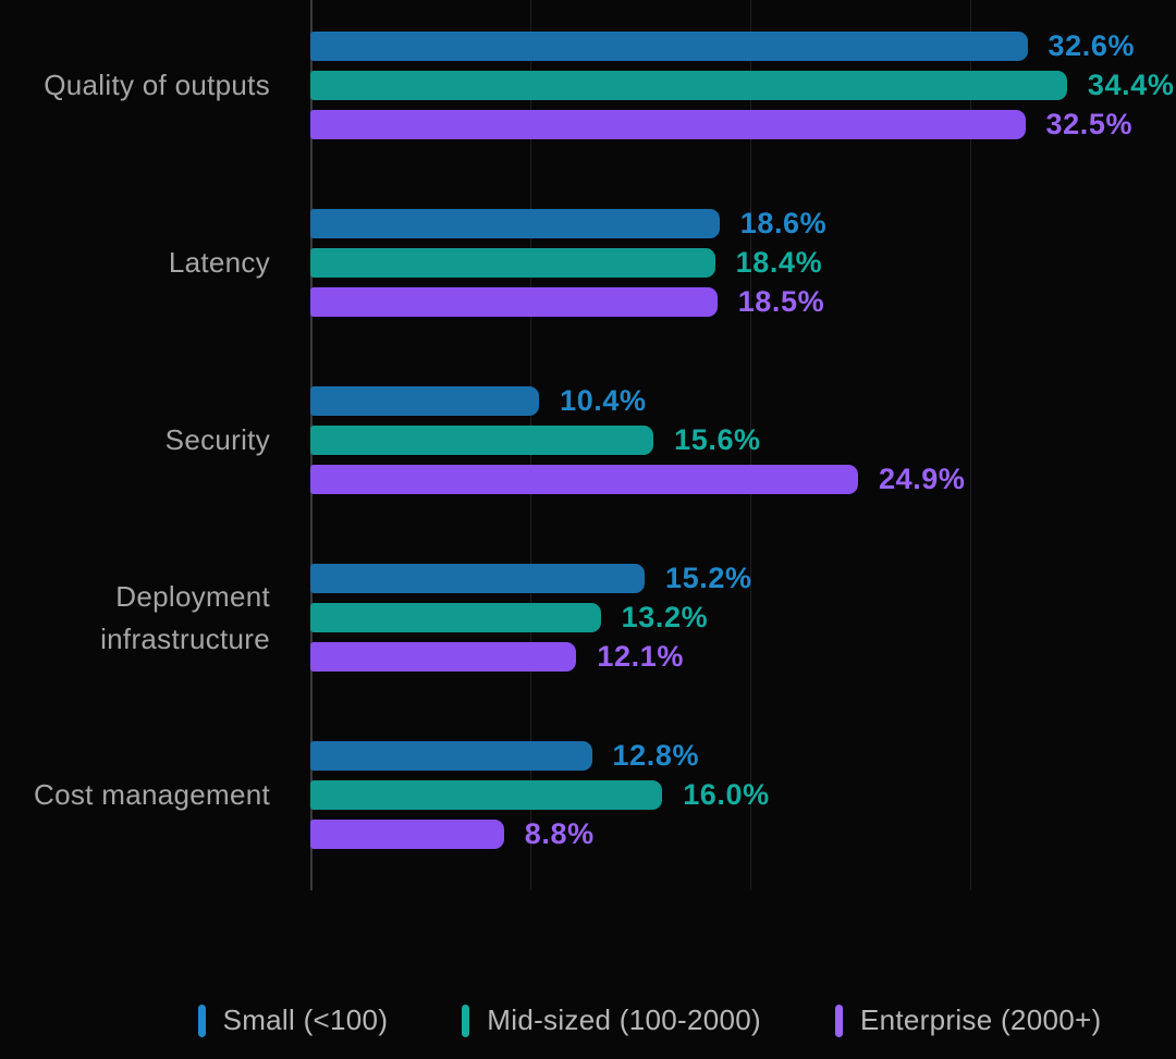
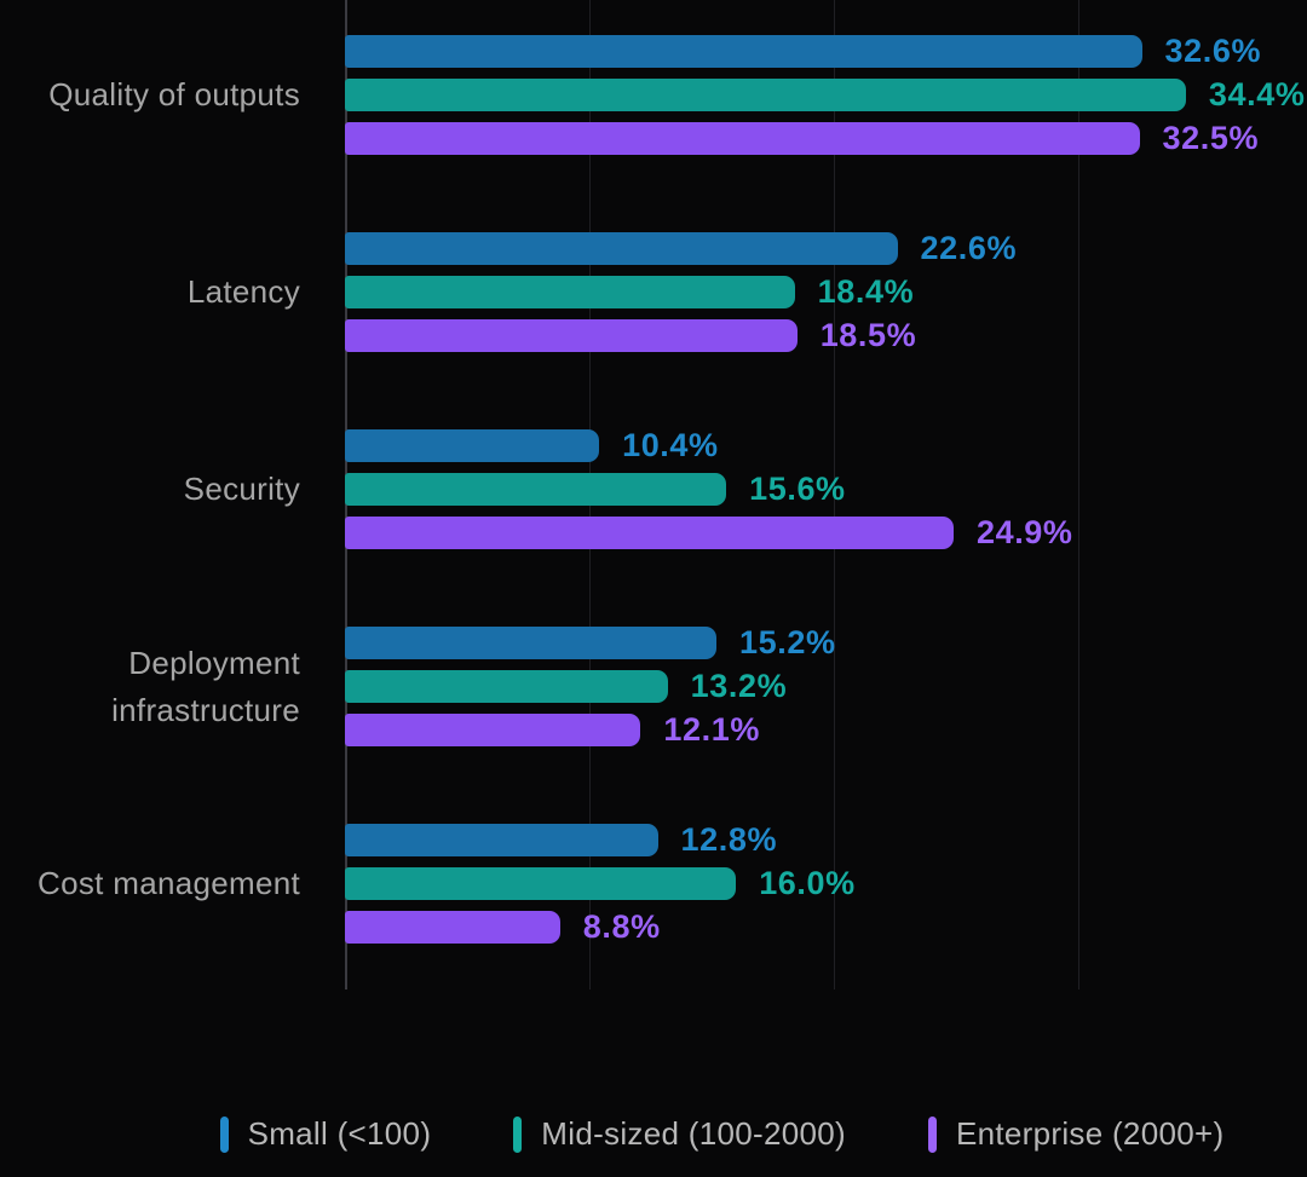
Small (<100)/Latency: 18.6% -> 22.6%
